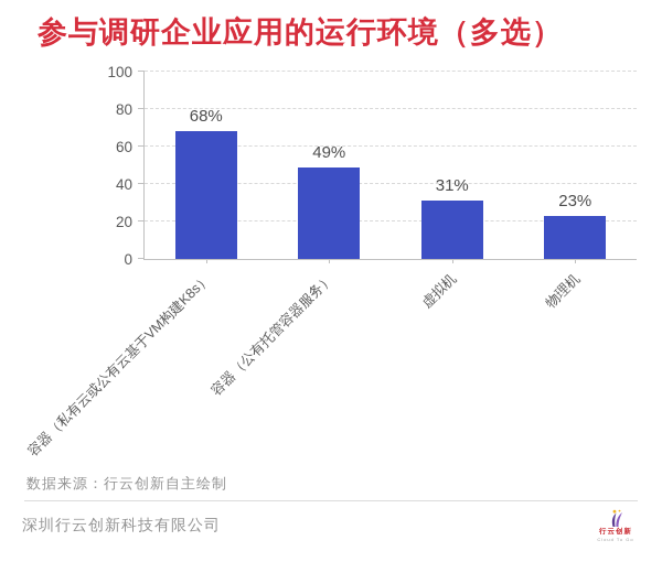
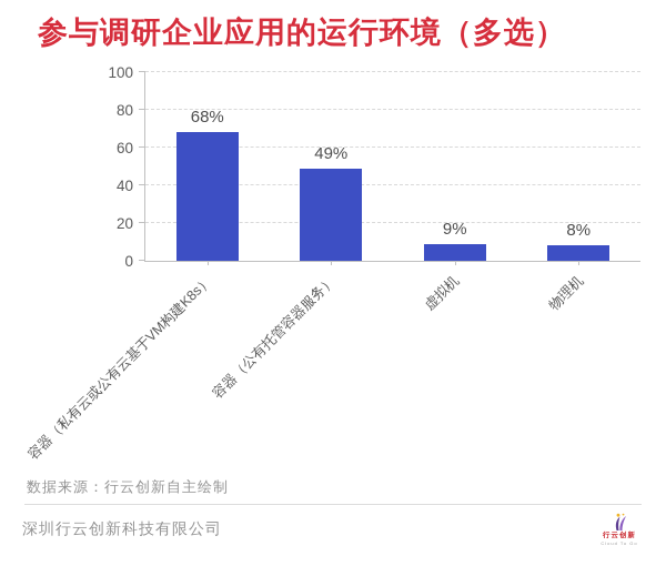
虚拟机: 31% -> 9%
物理机: 23% -> 8%
